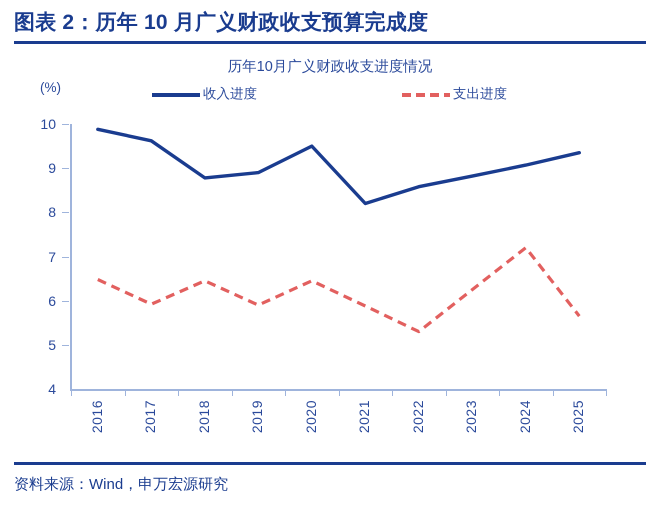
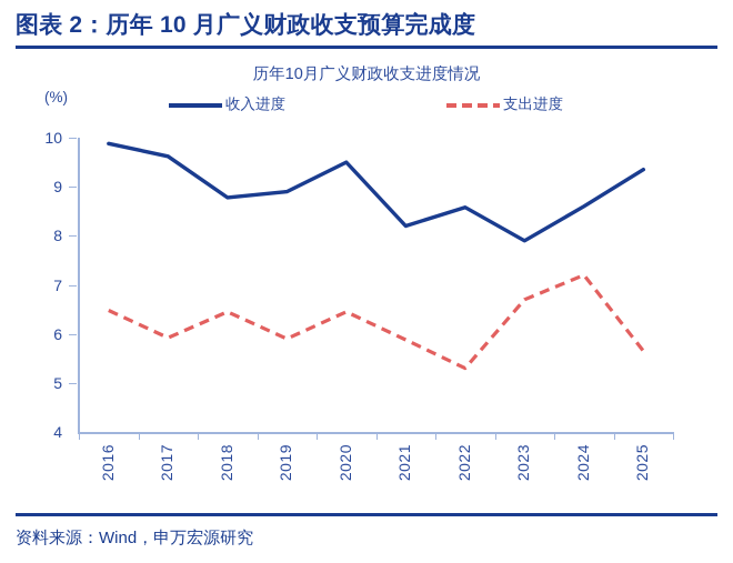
收入进度/2023: 8.8 -> 7.9
支出进度/2023: 6.2 -> 6.7
收入进度/2024: 9.1 -> 8.6
